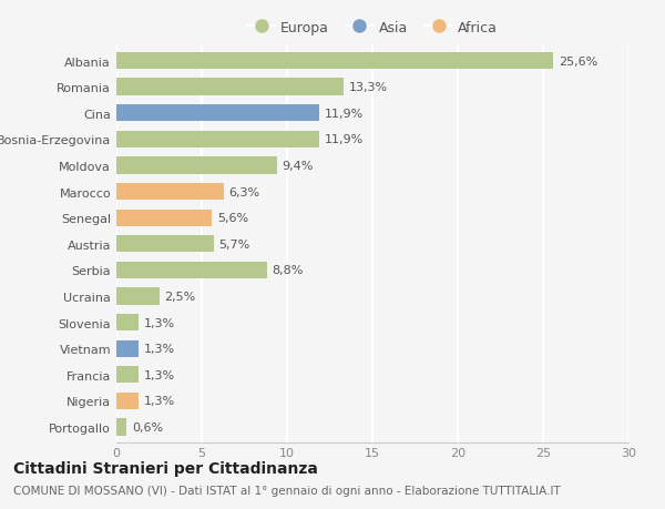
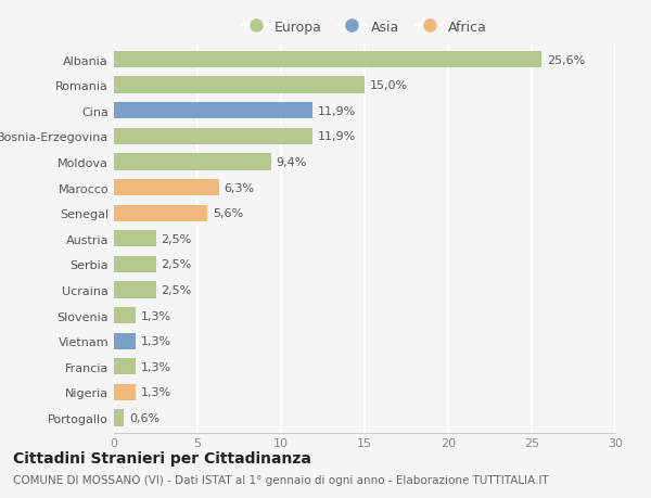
Romania: 13,3% -> 15,0%
Austria: 5,7% -> 2,5%
Serbia: 8,8% -> 2,5%
